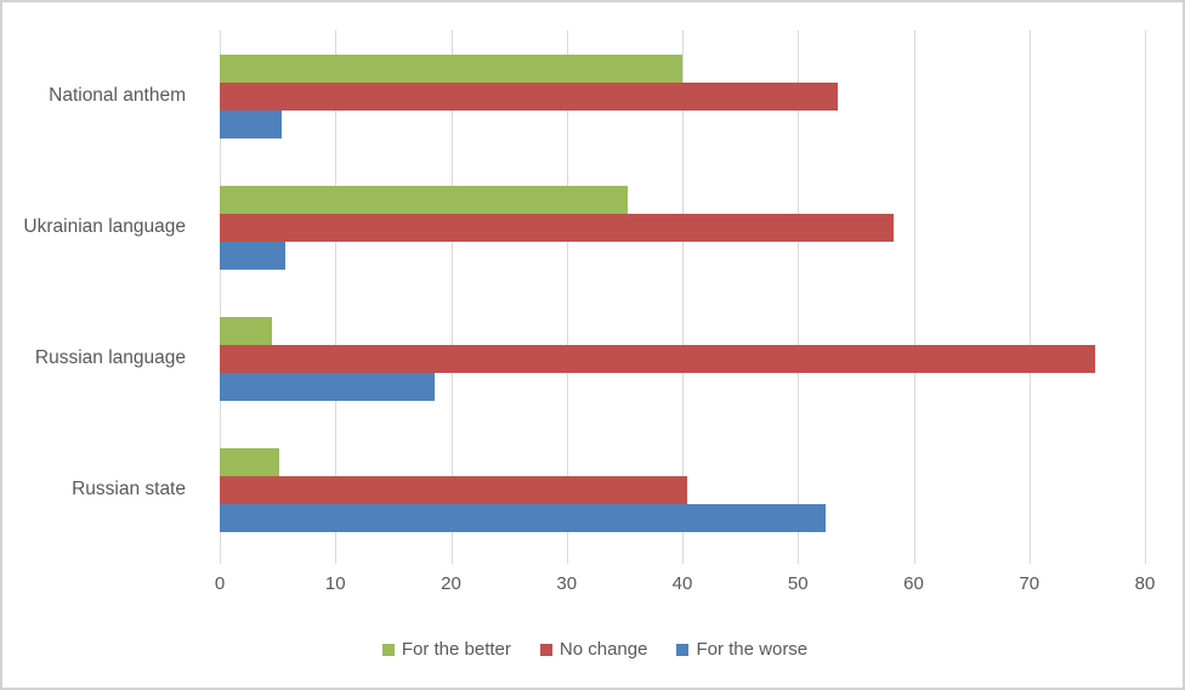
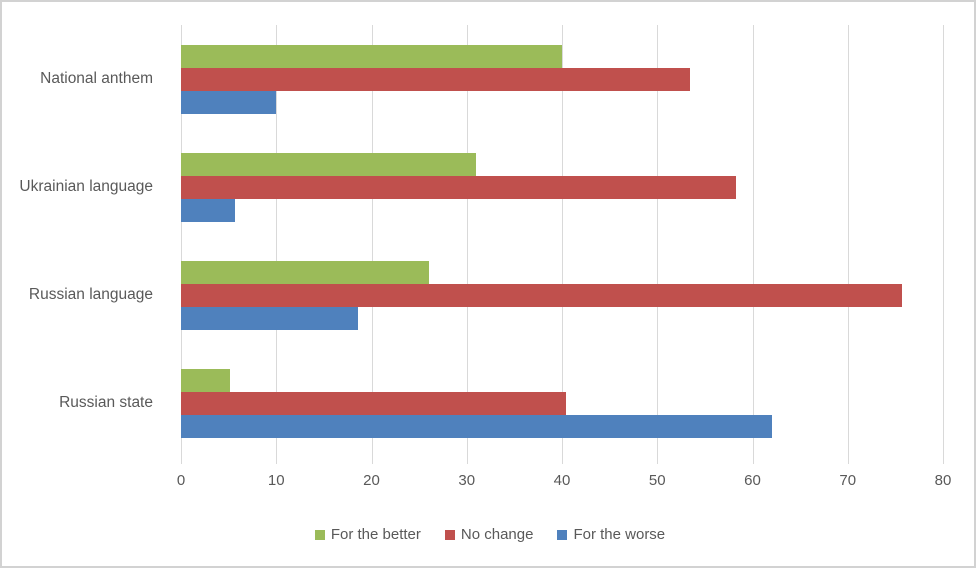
For the worse/National anthem: 5 -> 10
For the better/Ukrainian language: 35 -> 31
For the better/Russian language: 4 -> 26
For the worse/Russian state: 52 -> 62
